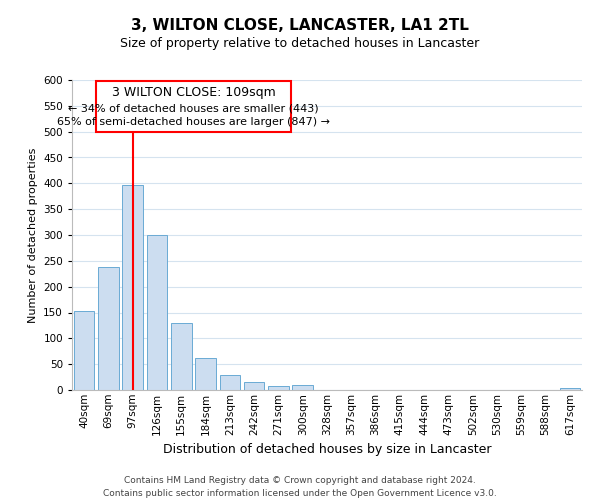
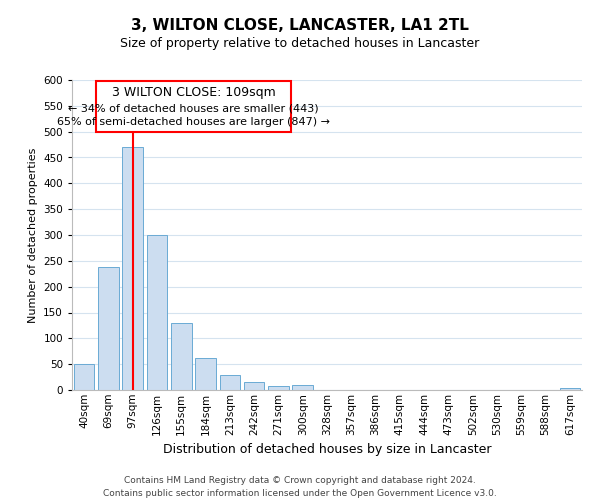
40sqm: 152 -> 50
97sqm: 396 -> 470
